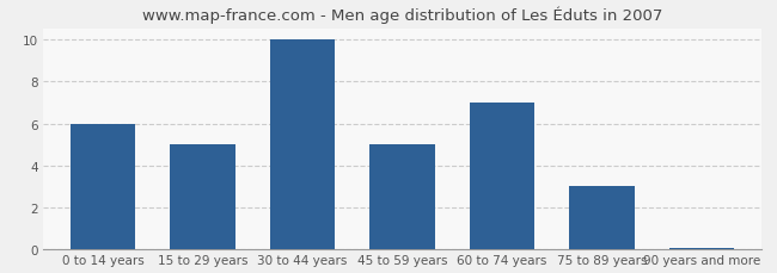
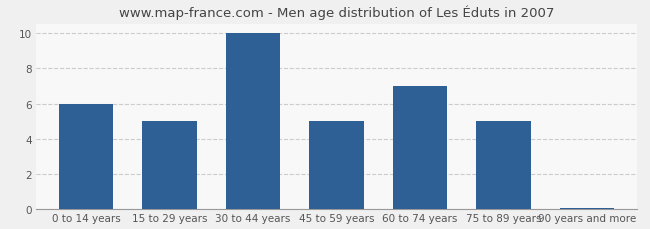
75 to 89 years: 3.0 -> 5.0
